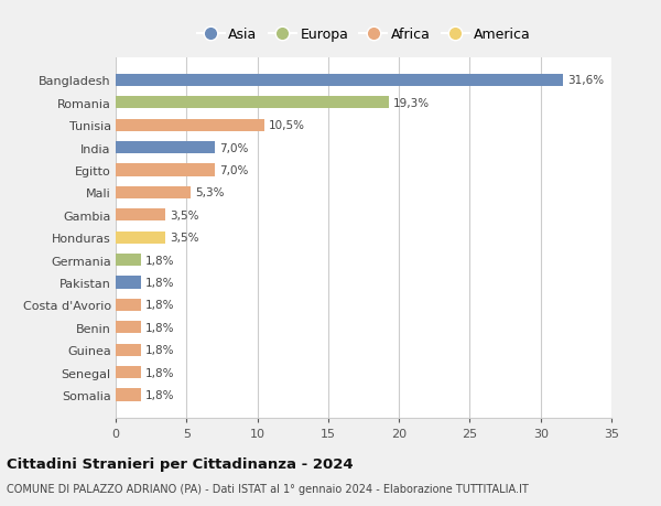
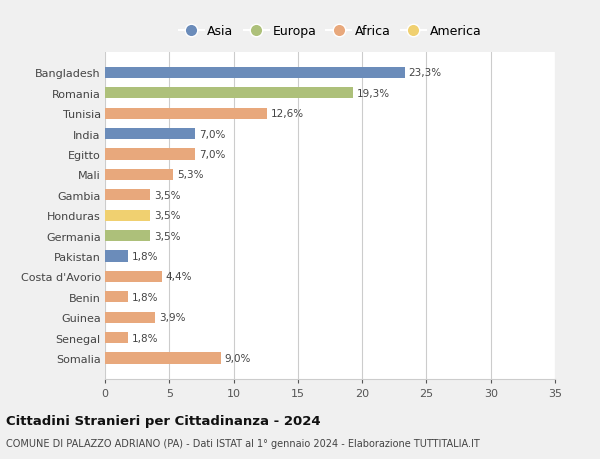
Bangladesh: 31,6% -> 23,3%
Tunisia: 10,5% -> 12,6%
Germania: 1,8% -> 3,5%
Costa d'Avorio: 1,8% -> 4,4%
Guinea: 1,8% -> 3,9%
Somalia: 1,8% -> 9,0%
